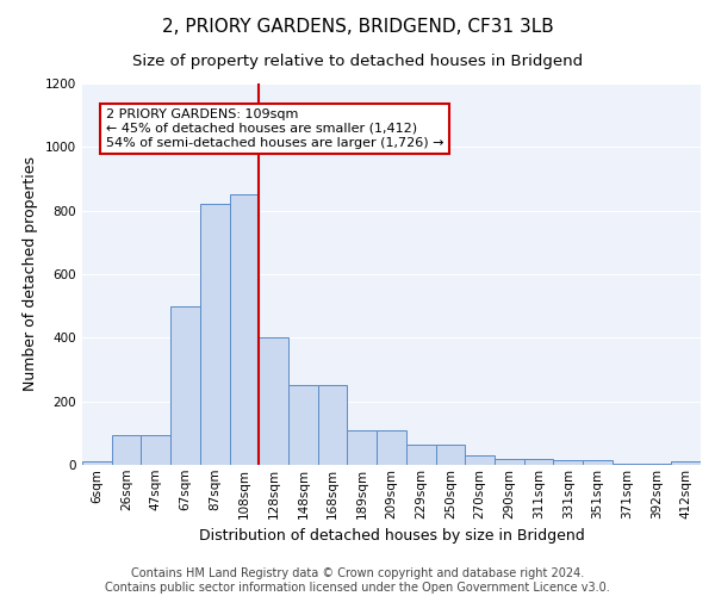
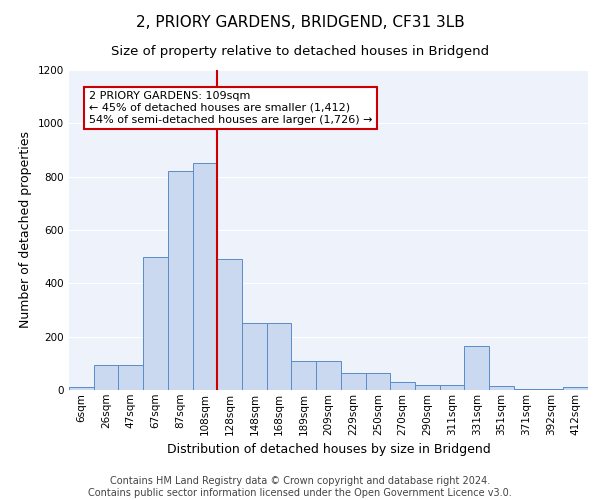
128sqm: 400 -> 490
331sqm: 15 -> 165
